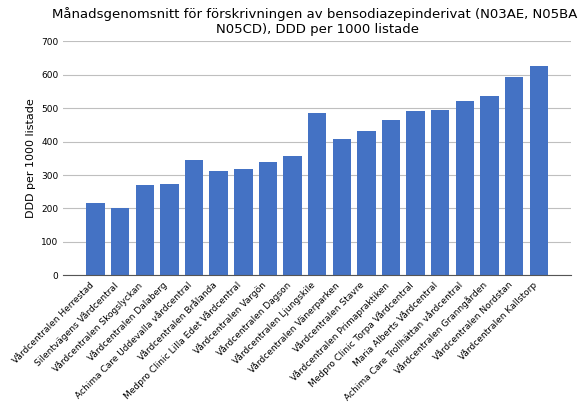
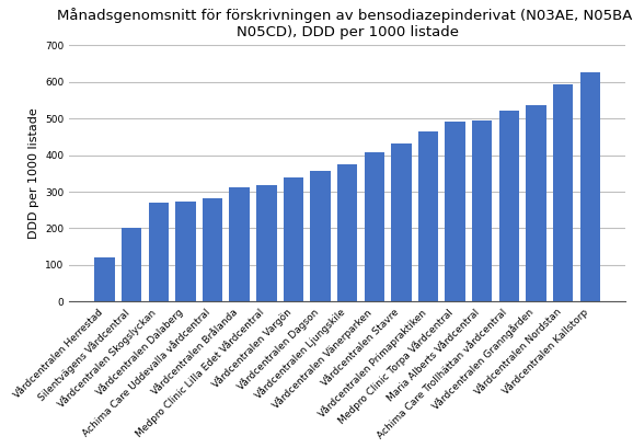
Vårdcentralen Herrestad: 215 -> 120
Achima Care Uddevalla vårdcentral: 345 -> 283
Vårdcentralen Ljungskile: 485 -> 375
